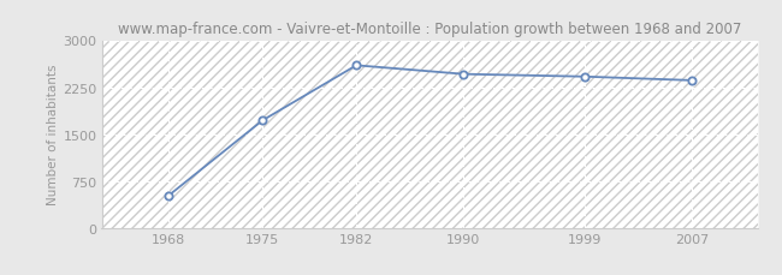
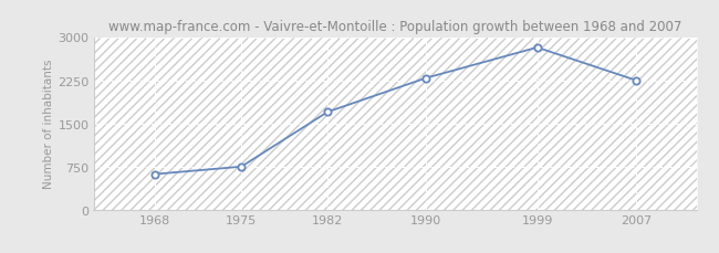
1968: 520 -> 620
1975: 1720 -> 750
1982: 2600 -> 1700
1990: 2460 -> 2290
1999: 2420 -> 2820
2007: 2360 -> 2250
